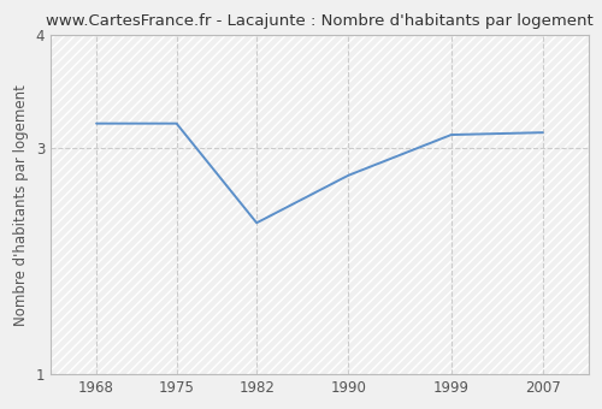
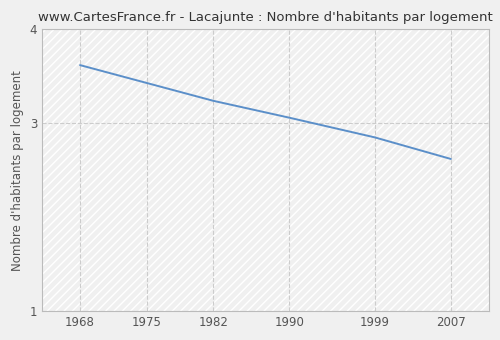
1968: 3.22 -> 3.62
1975: 3.22 -> 3.43
1982: 2.34 -> 3.24
1990: 2.76 -> 3.06
1999: 3.12 -> 2.85
2007: 3.14 -> 2.62
